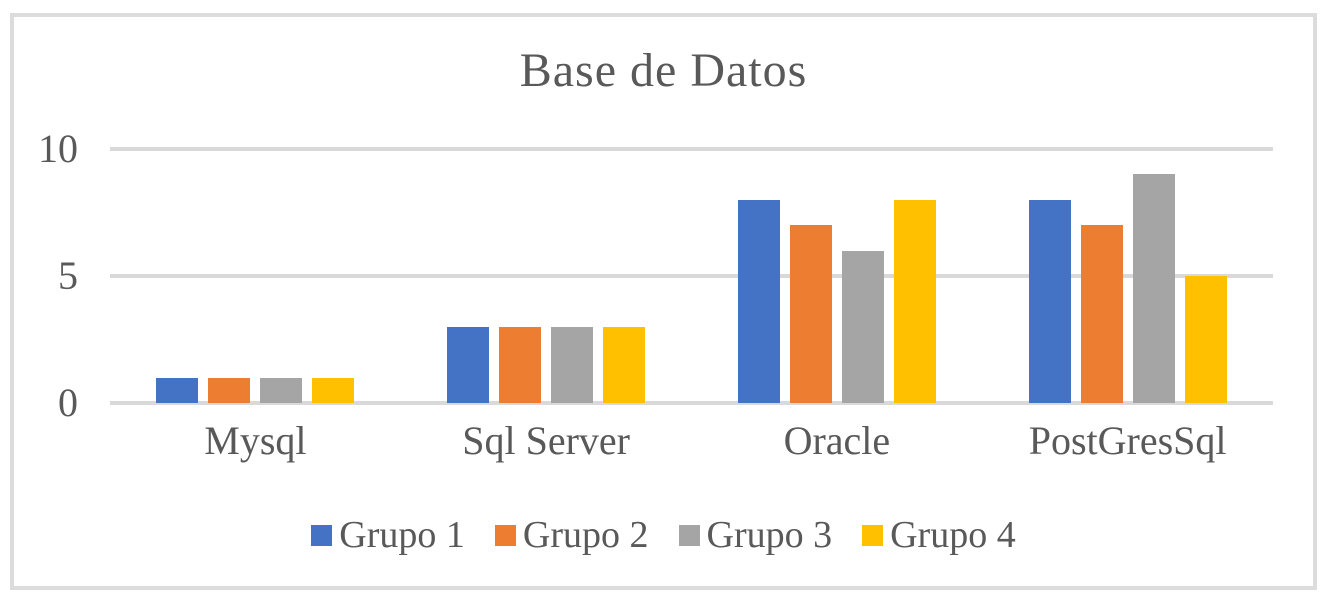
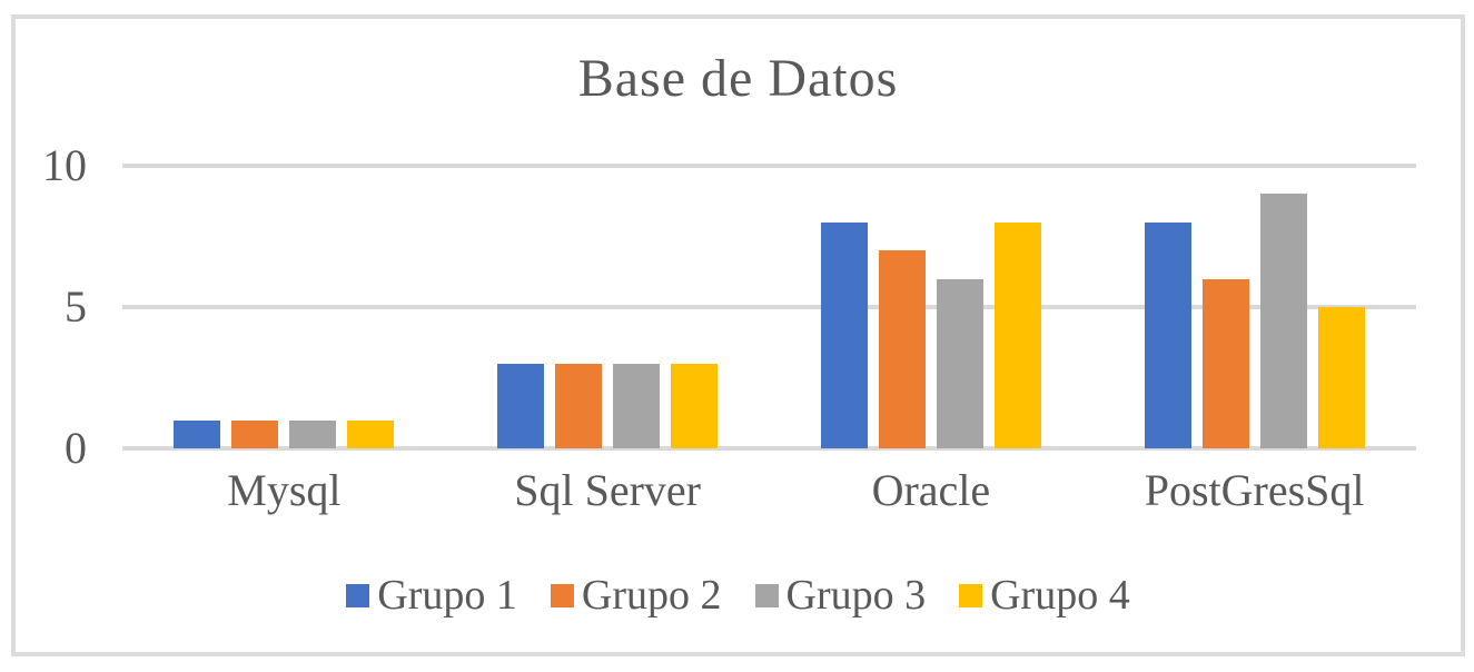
Grupo 2/PostGresSql: 7 -> 6
